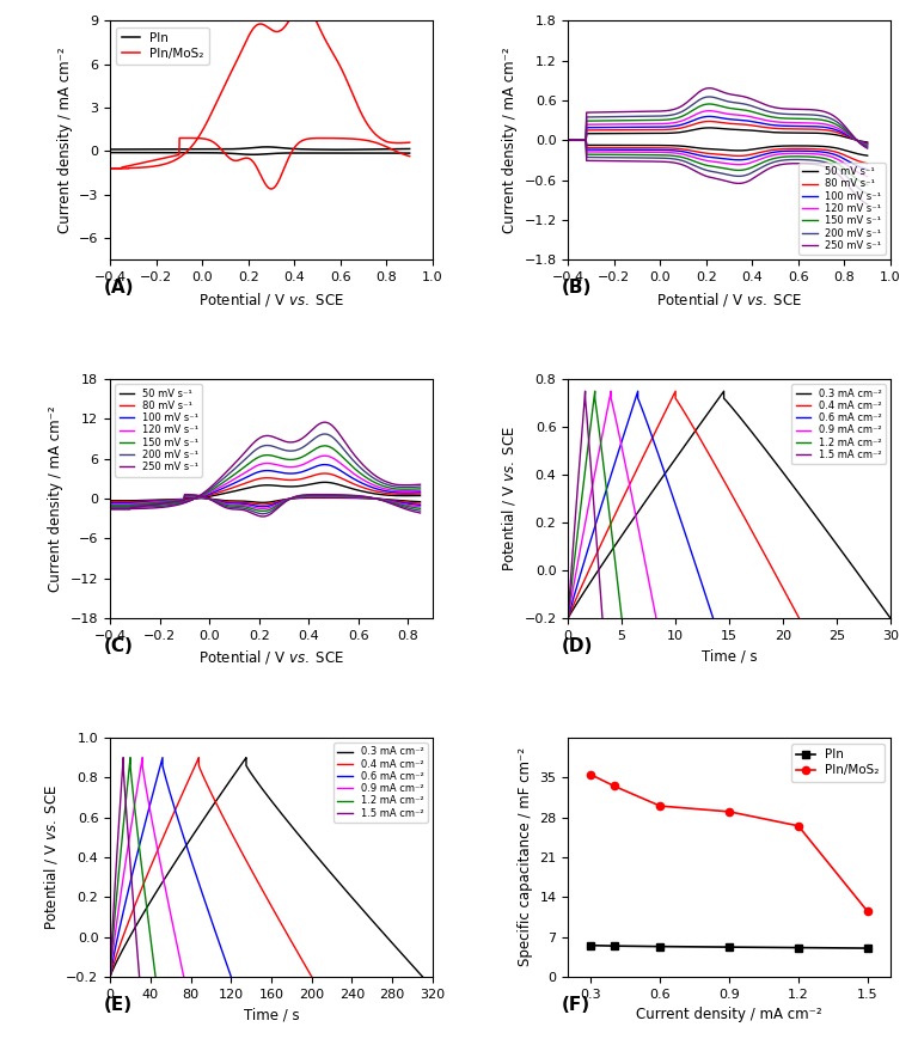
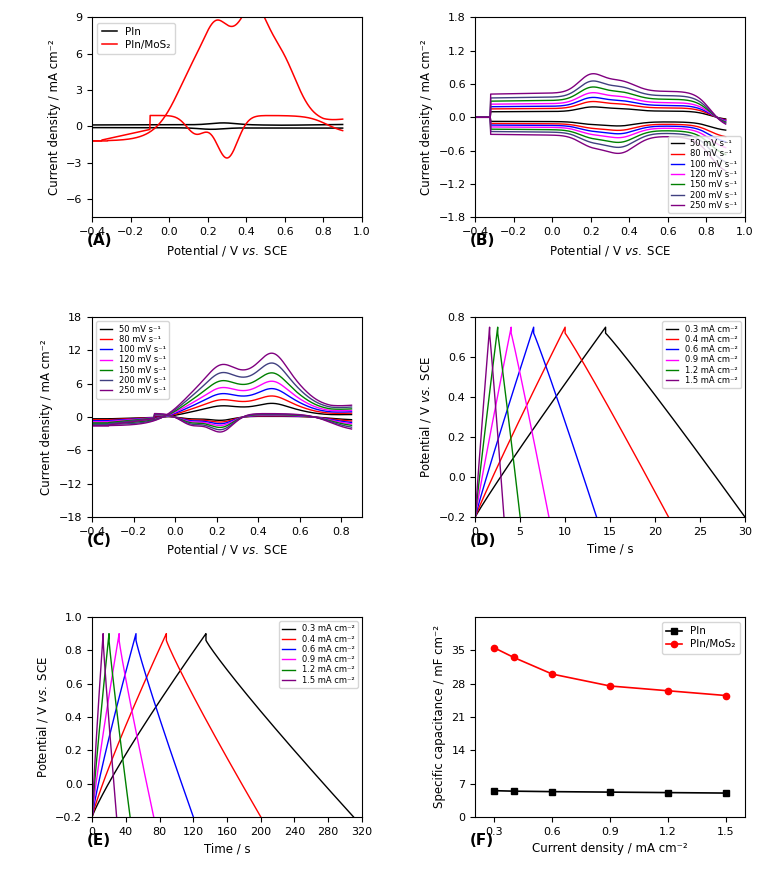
PIn/MoS₂/0.9: 29.0 -> 27.5
PIn/MoS₂/1.5: 11.5 -> 25.5
